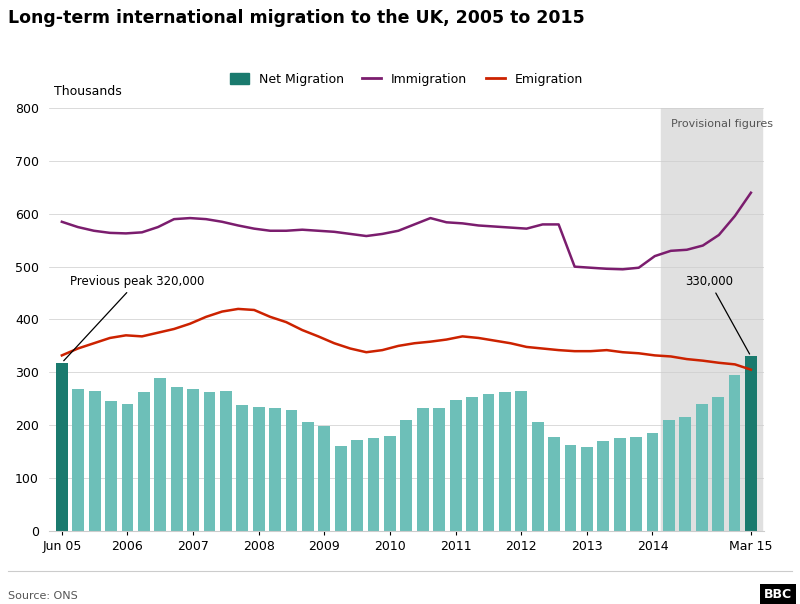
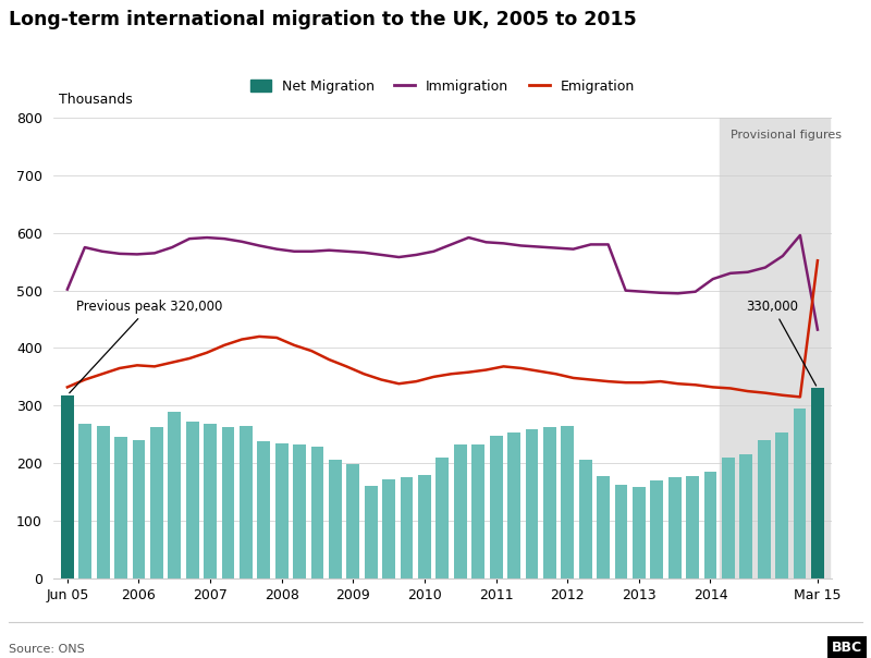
Immigration/Jun 05: 585 -> 502
Immigration/Mar 15: 640 -> 432
Emigration/Mar 15: 305 -> 552
